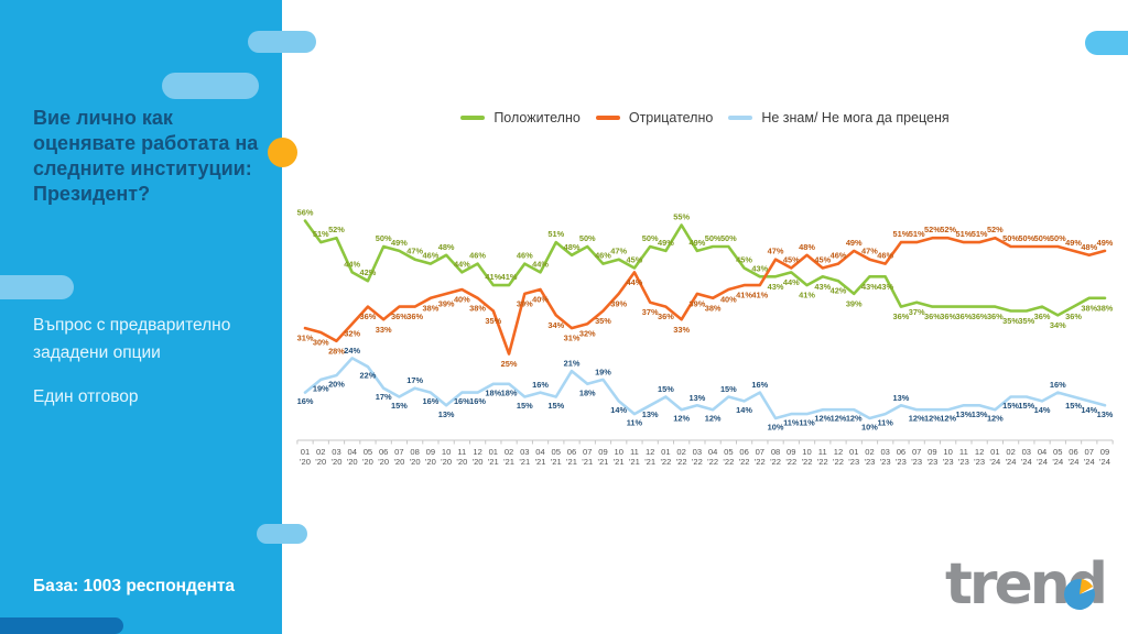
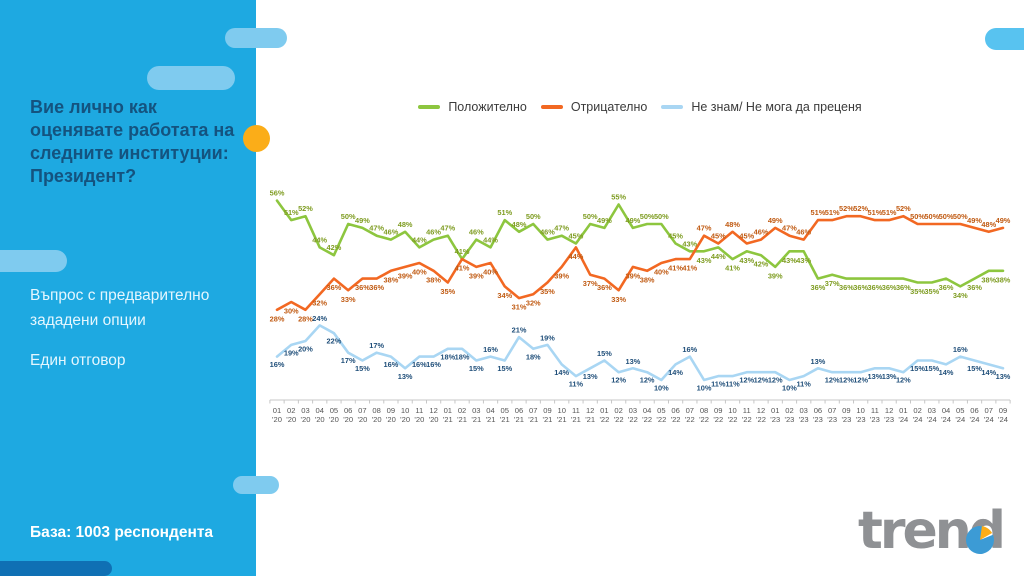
Отрицателно/01 '20: 31% -> 28%
Положително/01 '21: 41% -> 47%
Отрицателно/02 '21: 25% -> 41%
Не знам/ Не мога да преценя/05 '22: 15% -> 10%
